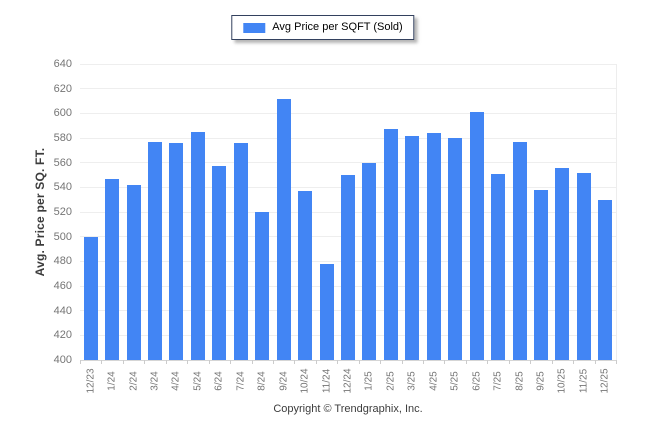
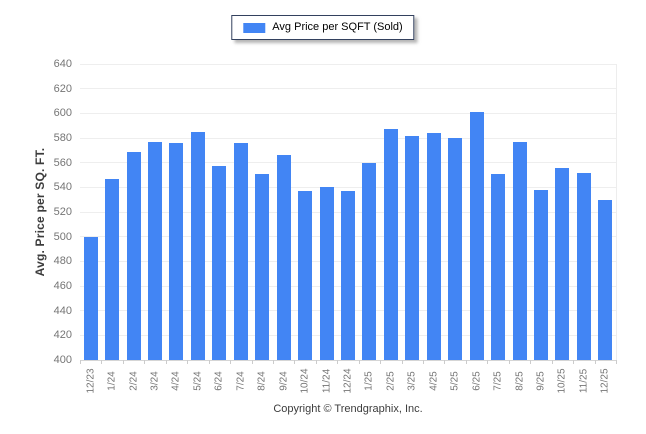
2/24: 542 -> 569
8/24: 520 -> 551
9/24: 612 -> 566
11/24: 478 -> 540
12/24: 550 -> 537
